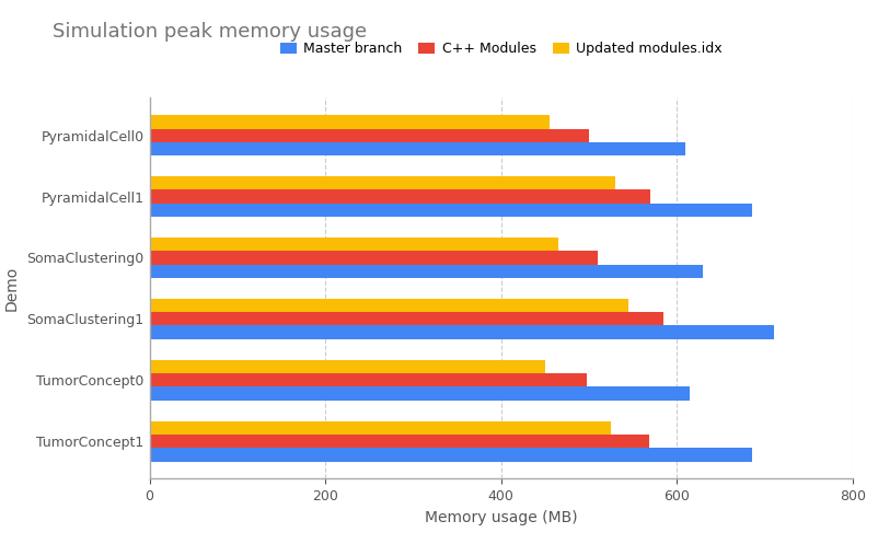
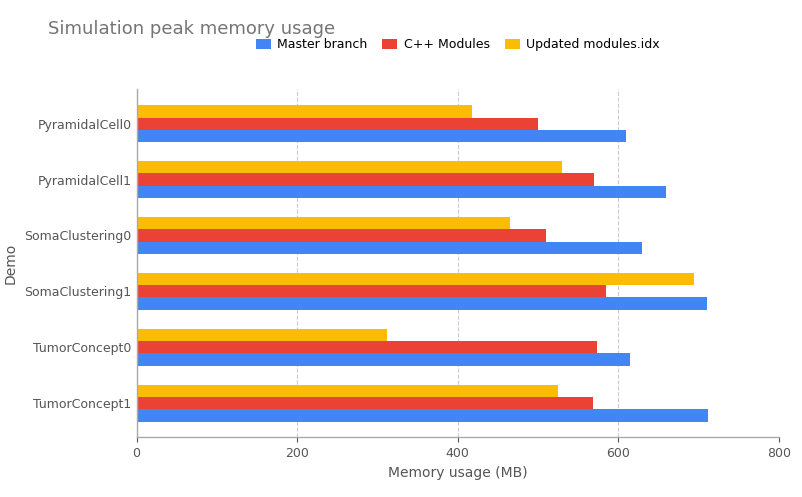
Updated modules.idx/PyramidalCell0: 455 -> 418
Master branch/PyramidalCell1: 685 -> 660
Updated modules.idx/SomaClustering1: 545 -> 694
Updated modules.idx/TumorConcept0: 450 -> 312
C++ Modules/TumorConcept0: 498 -> 574
Master branch/TumorConcept1: 685 -> 712
